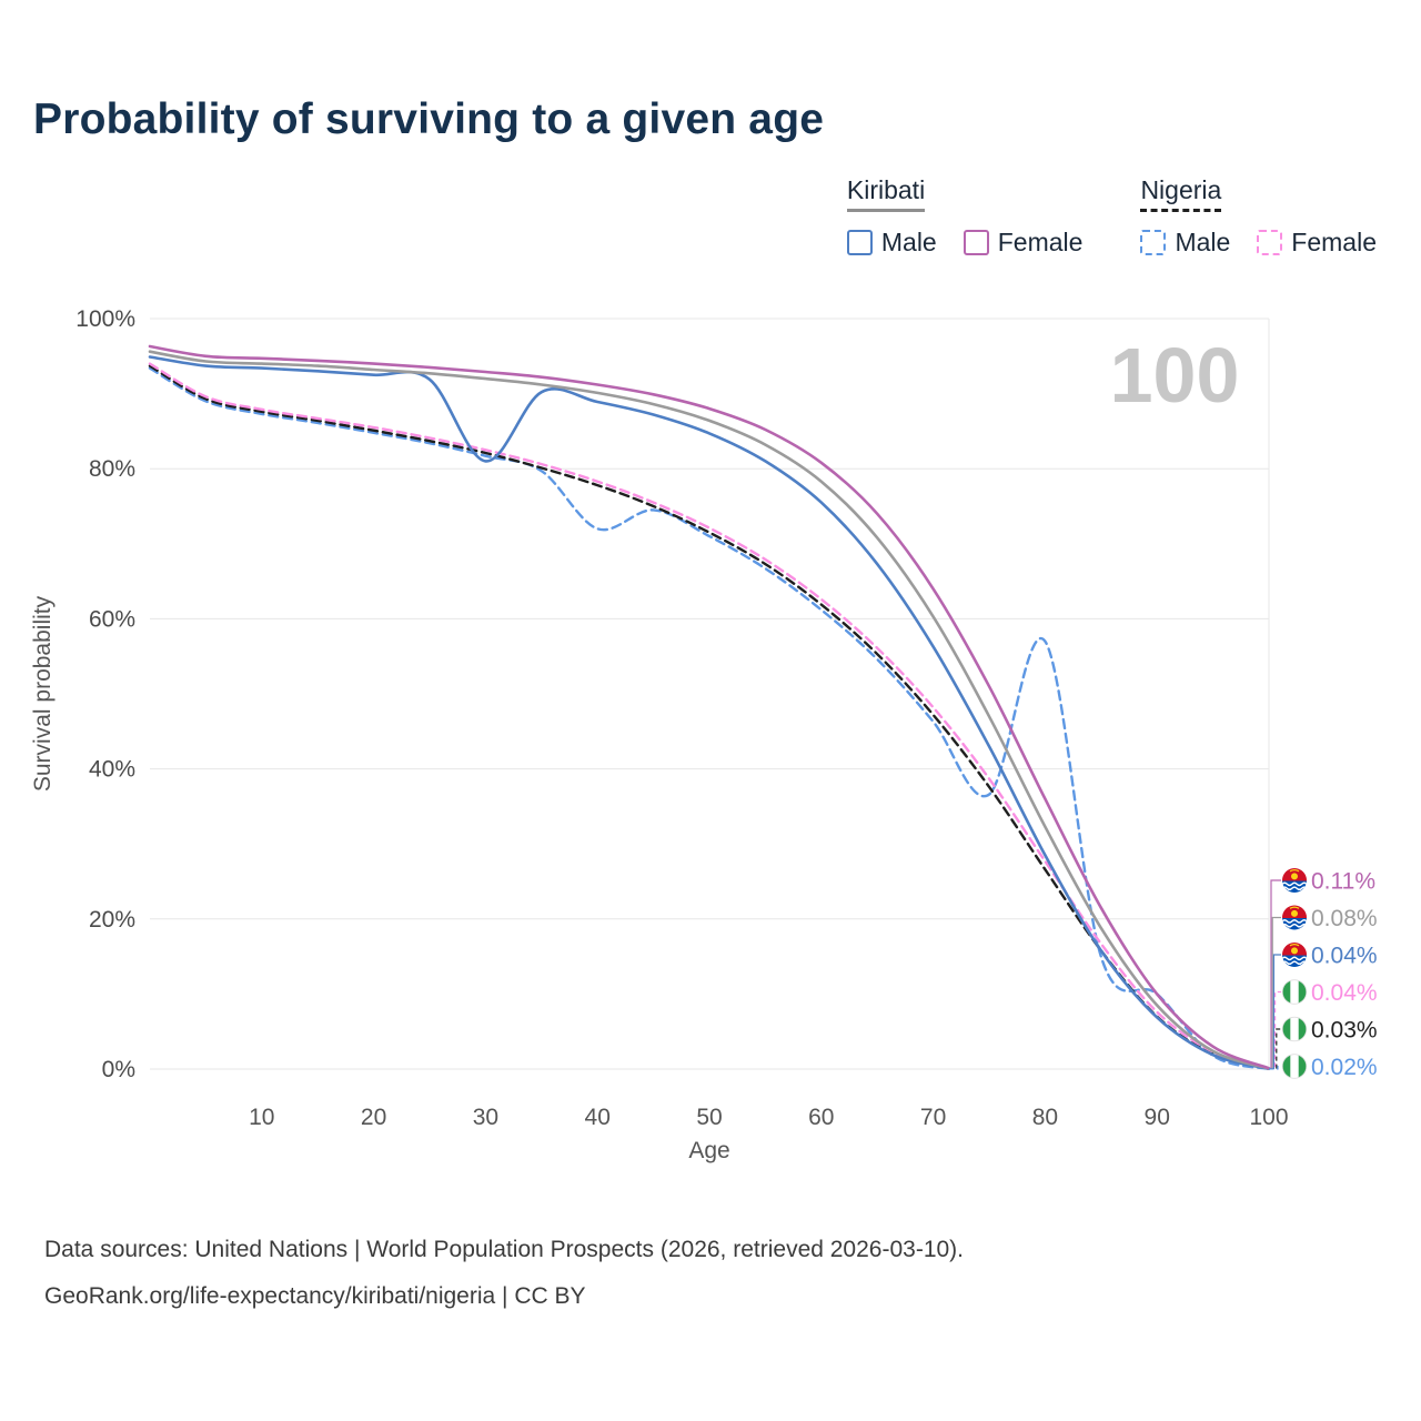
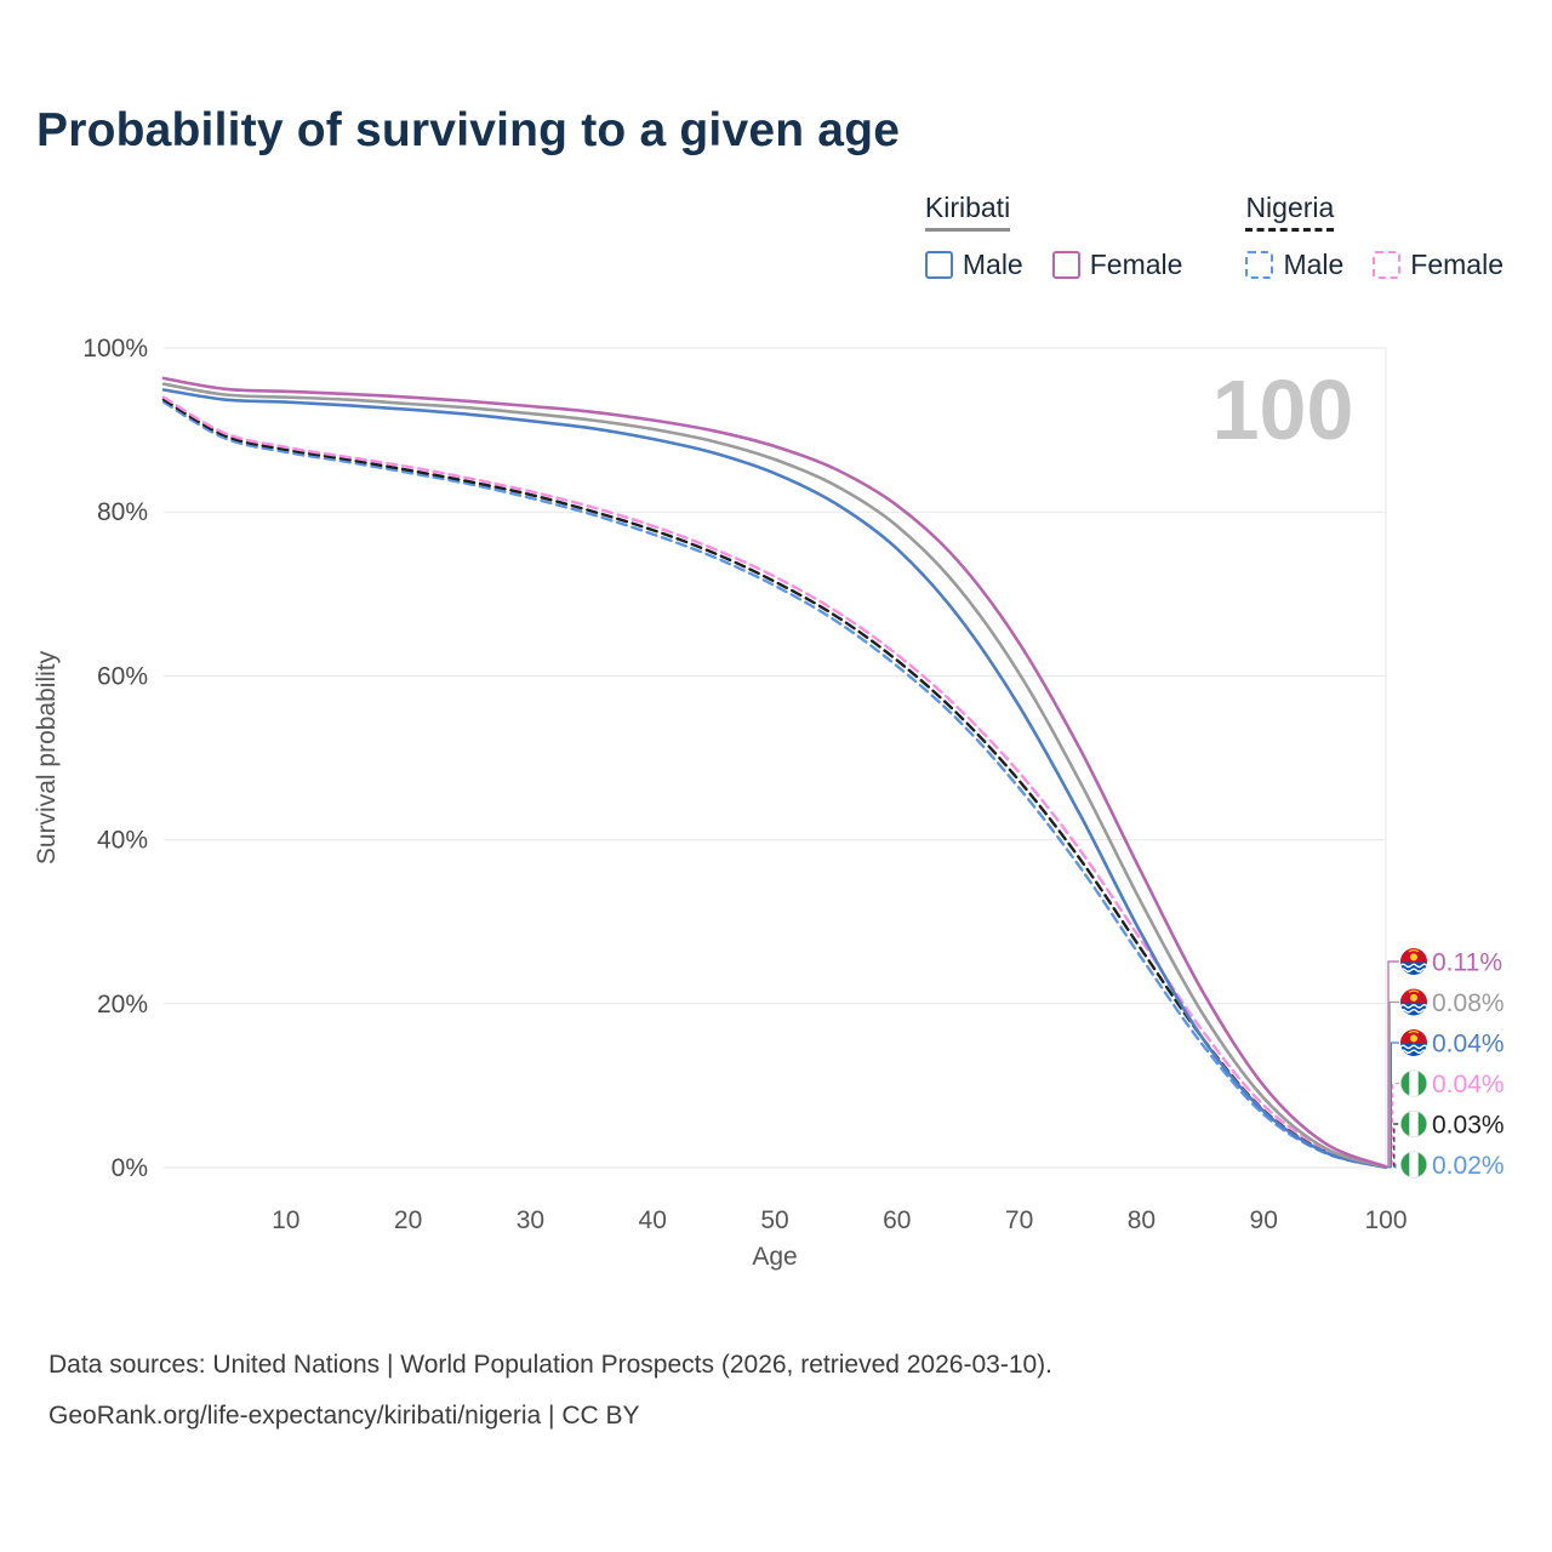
Kiribati Male/30: 81% -> 91%
Nigeria Male/40: 72% -> 77%
Nigeria Male/80: 57% -> 26%
Nigeria Male/90: 10% -> 6%
